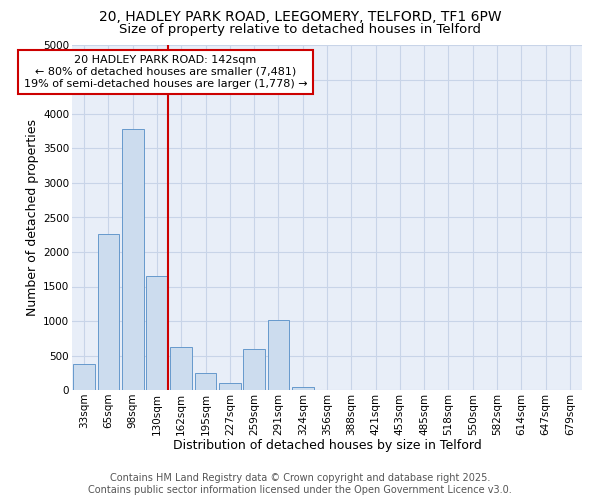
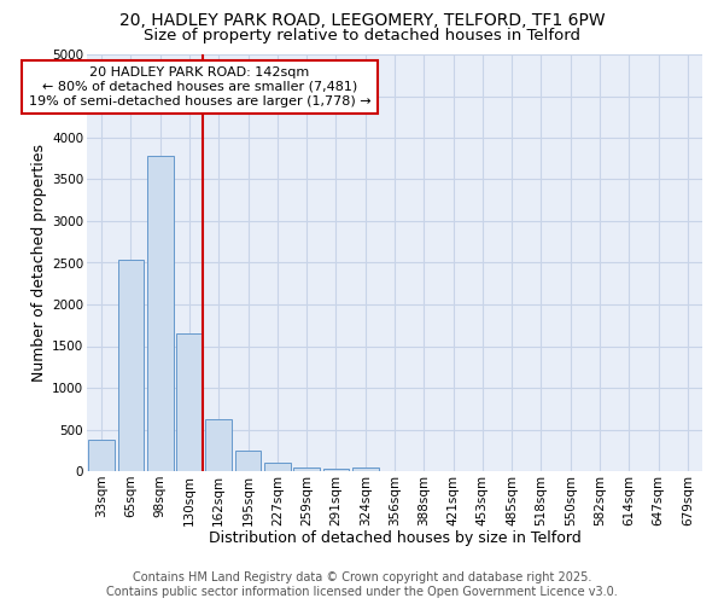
65sqm: 2260 -> 2540
259sqm: 600 -> 50
291sqm: 1020 -> 30
